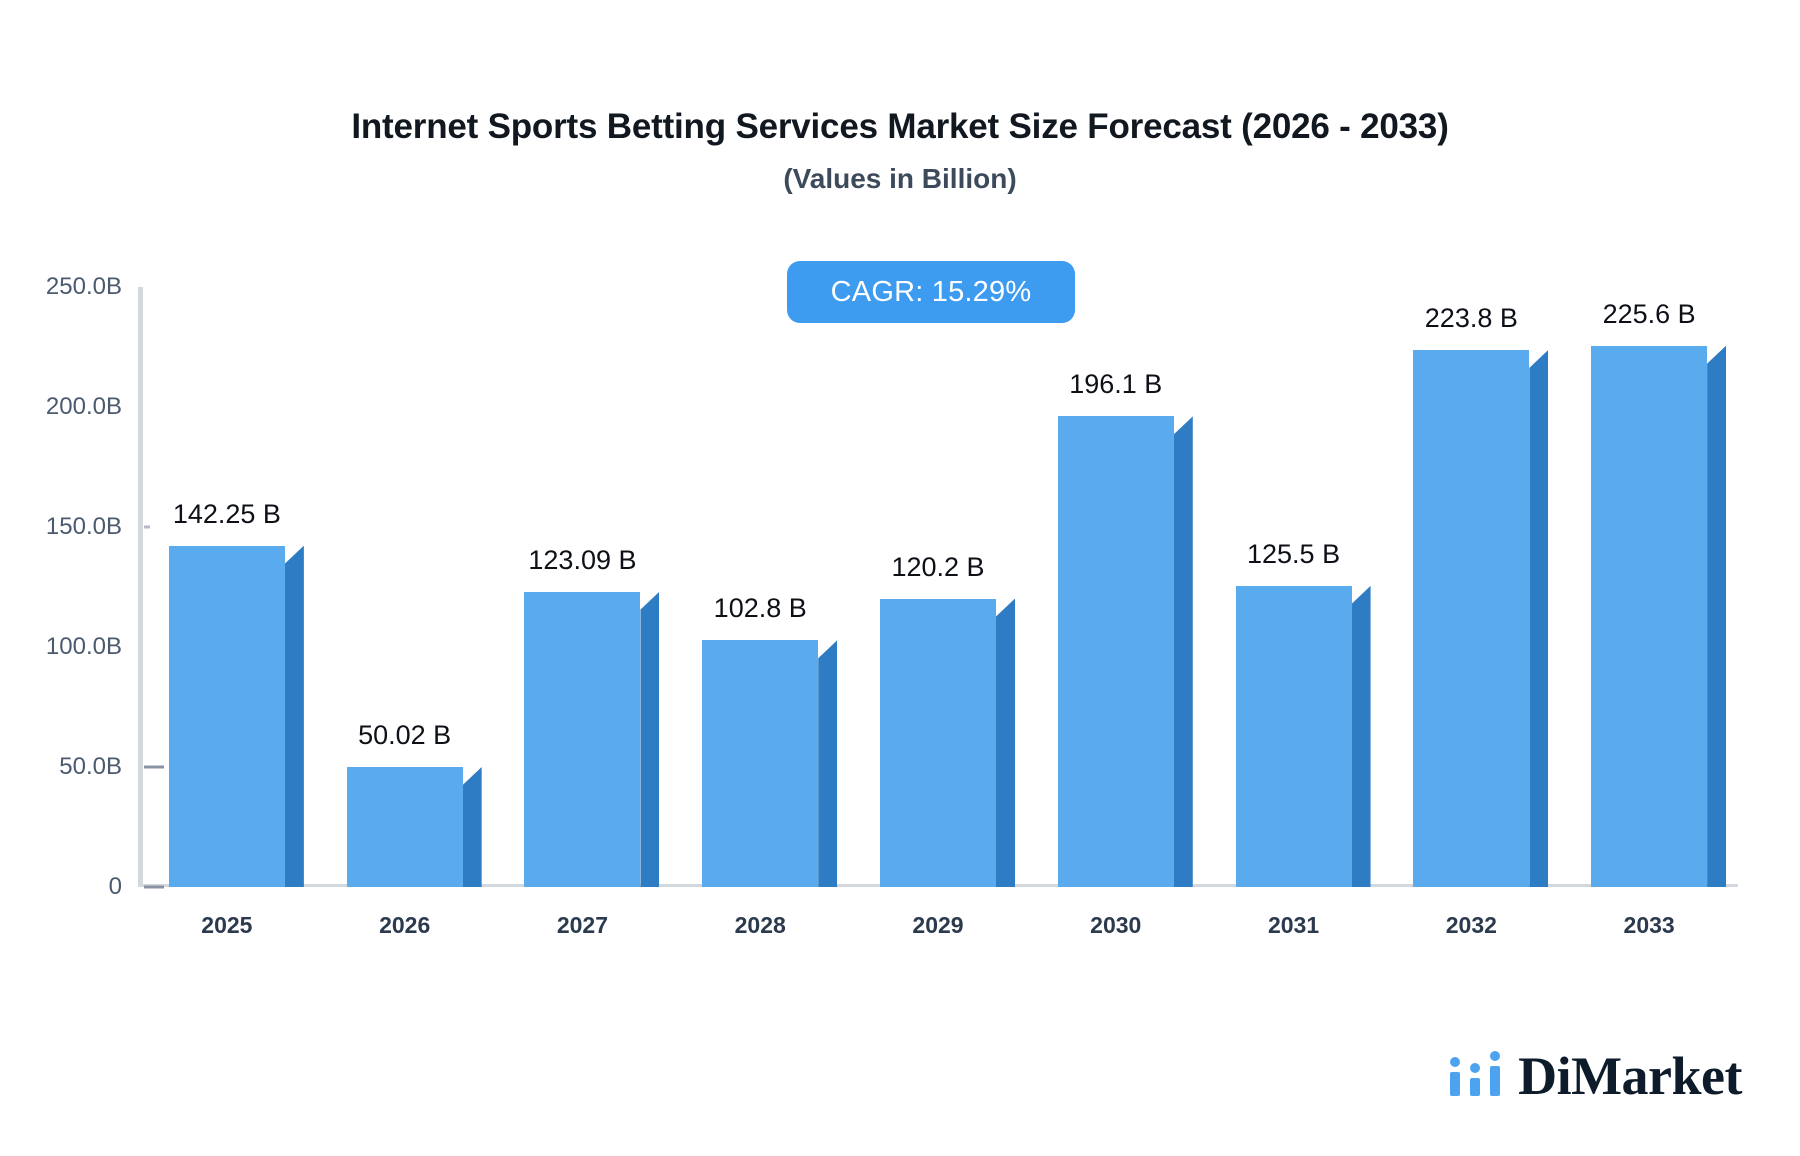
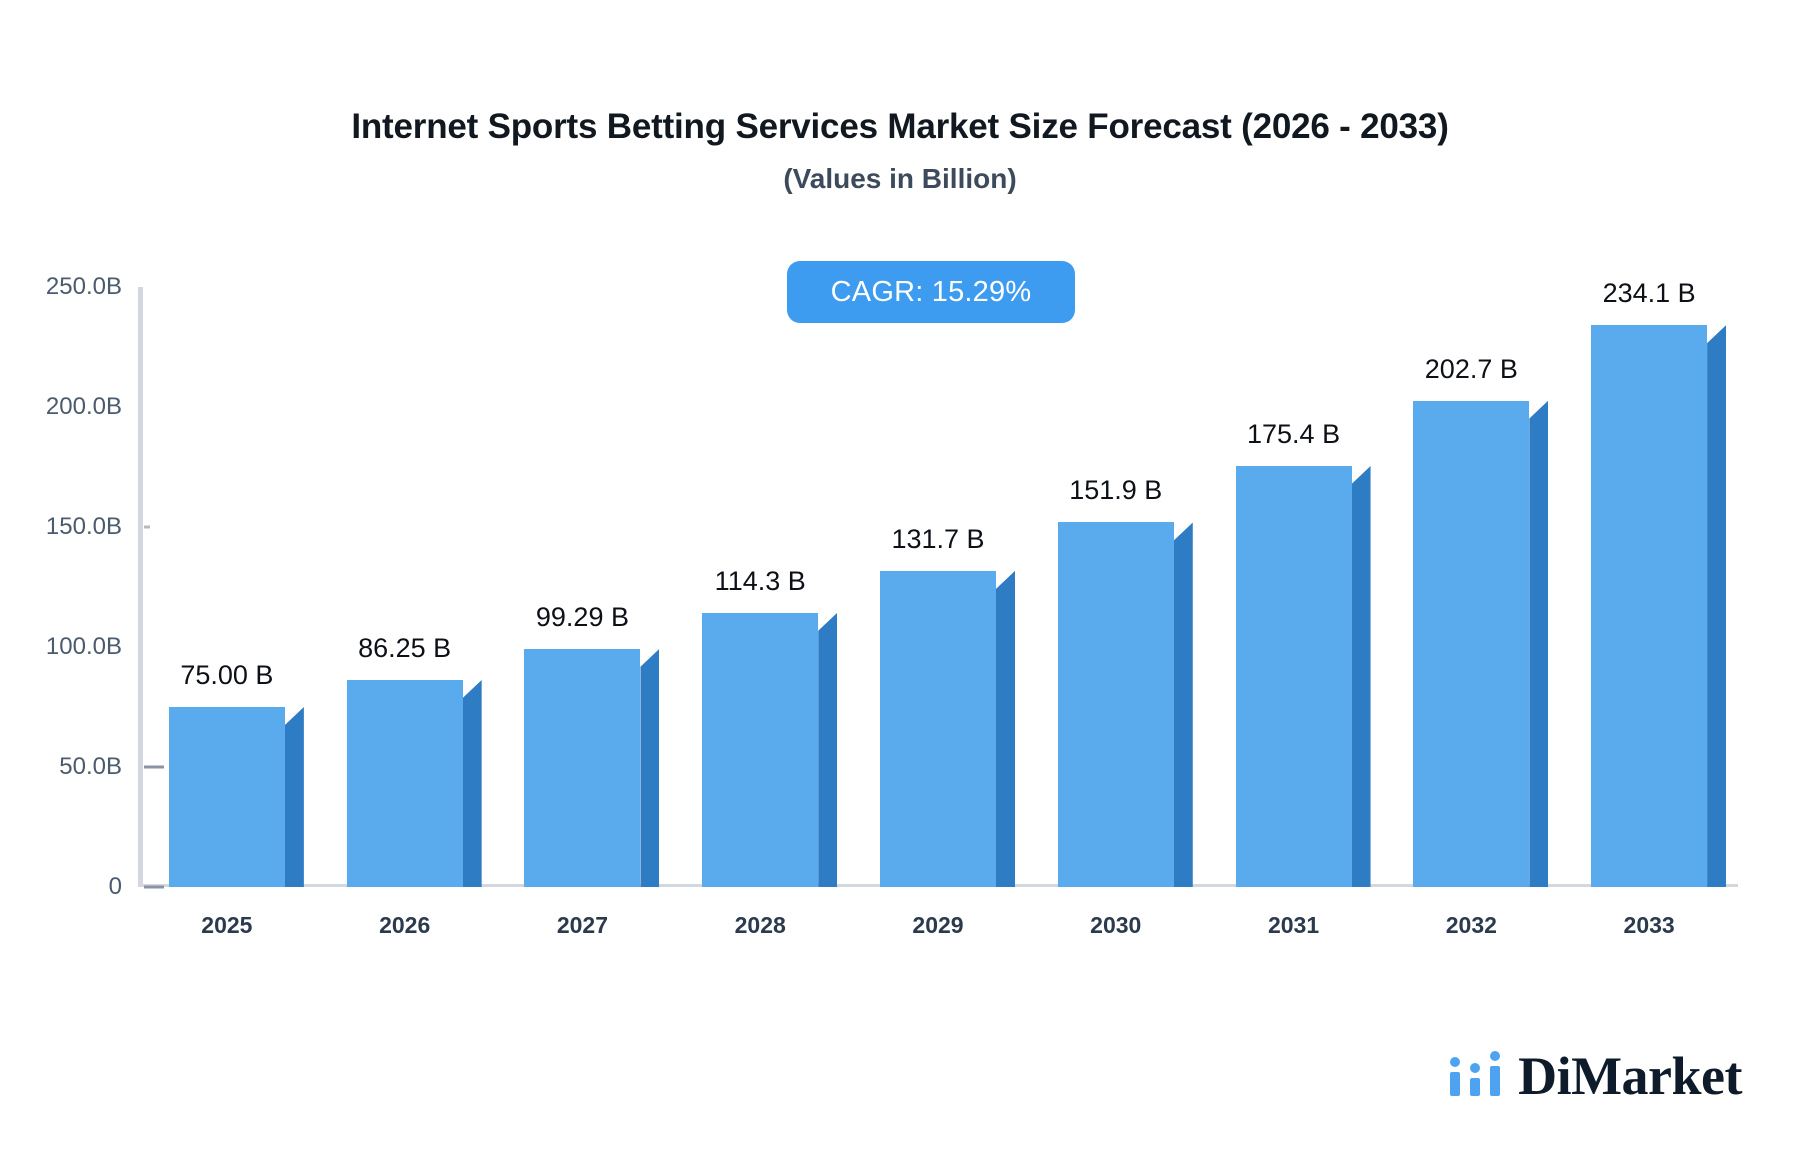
2025: 142.25 -> 75.00
2026: 50.02 -> 86.25
2027: 123.09 -> 99.29
2028: 102.8 -> 114.3
2029: 120.2 -> 131.7
2030: 196.1 -> 151.9
2031: 125.5 -> 175.4
2032: 223.8 -> 202.7
2033: 225.6 -> 234.1
